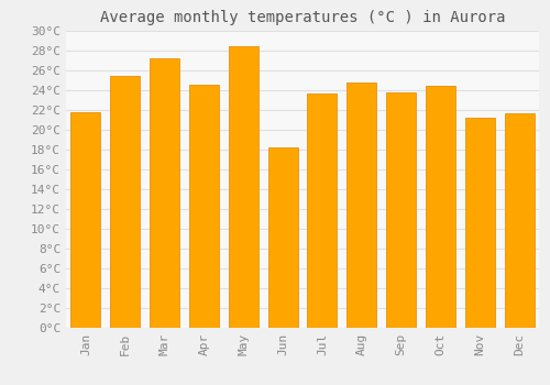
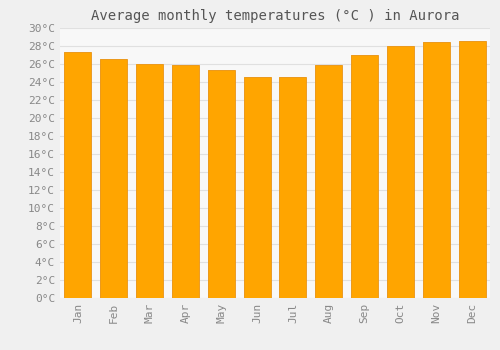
Jan: 21.8°C -> 27.3°C
Feb: 25.4°C -> 26.5°C
Mar: 27.2°C -> 26.0°C
Apr: 24.6°C -> 25.9°C
May: 28.4°C -> 25.3°C
Jun: 18.2°C -> 24.5°C
Jul: 23.6°C -> 24.5°C
Aug: 24.8°C -> 25.9°C
Sep: 23.8°C -> 27.0°C
Oct: 24.4°C -> 28.0°C
Nov: 21.2°C -> 28.4°C
Dec: 21.6°C -> 28.6°C
